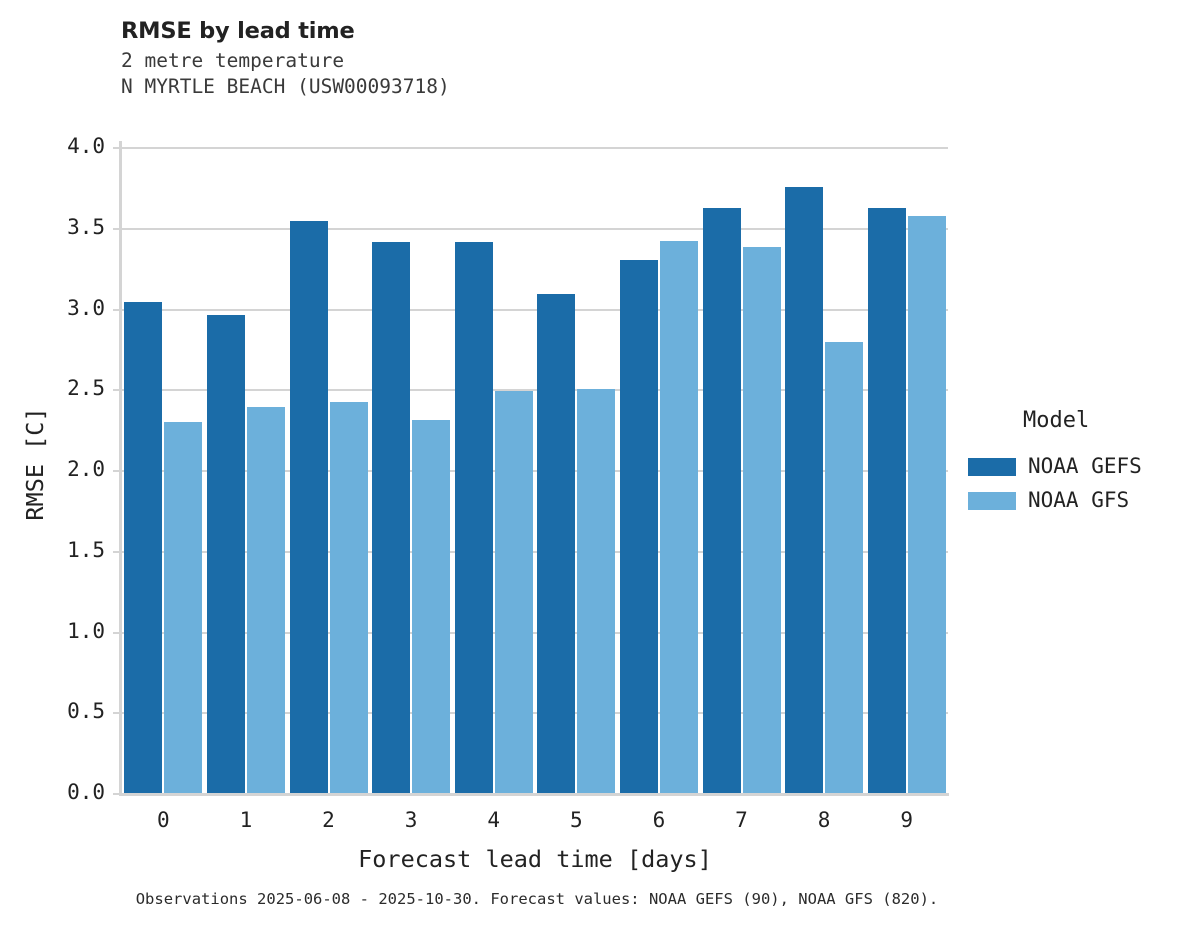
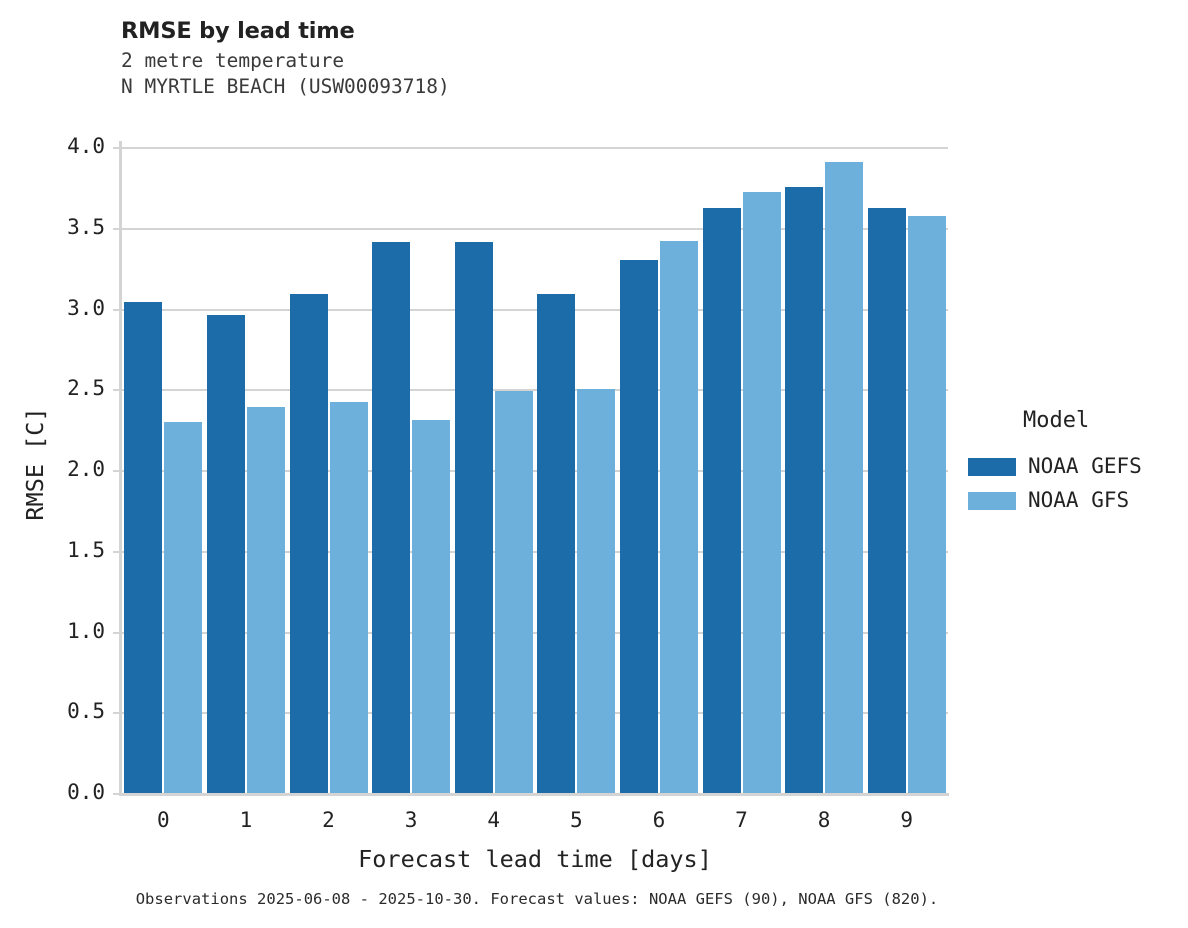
NOAA GEFS/2: 3.54 -> 3.09
NOAA GFS/7: 3.38 -> 3.72
NOAA GFS/8: 2.79 -> 3.91
